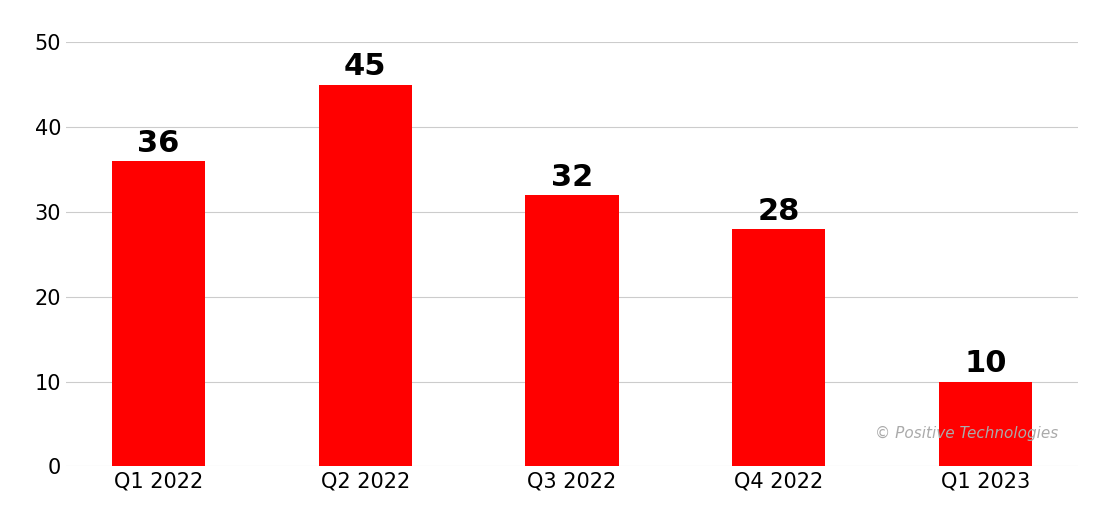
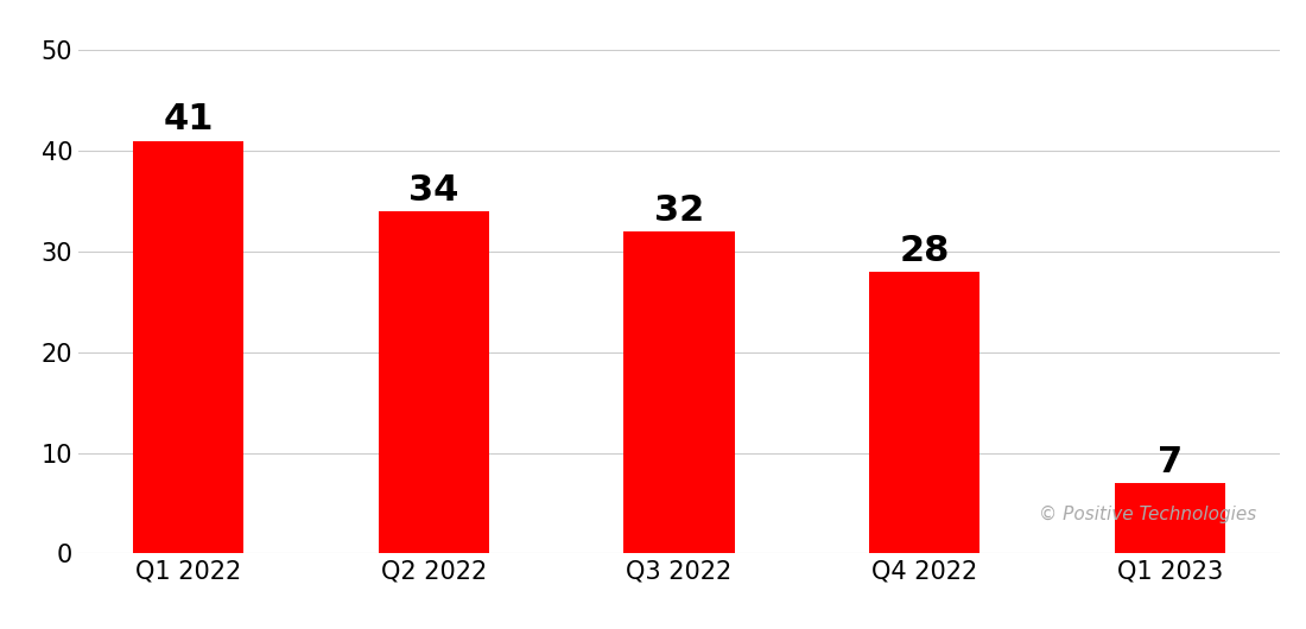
Q1 2022: 36 -> 41
Q2 2022: 45 -> 34
Q1 2023: 10 -> 7
